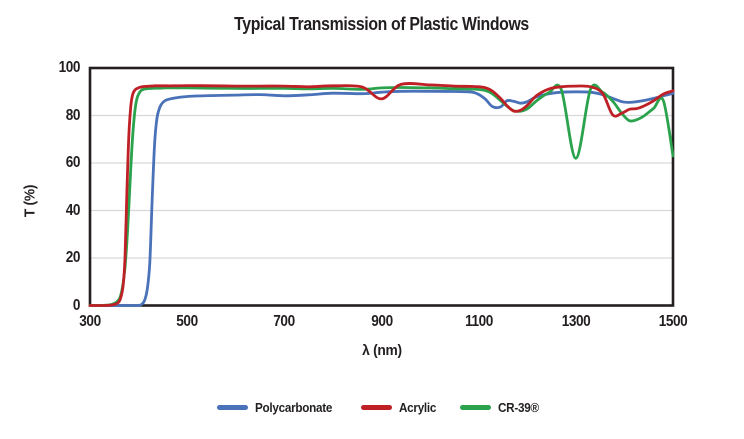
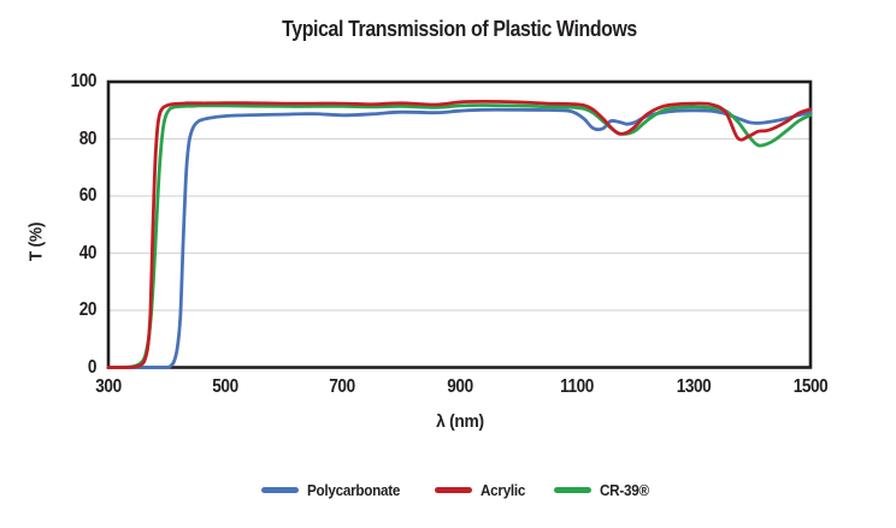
Acrylic/900: 87 -> 93
CR-39®/1300: 62 -> 91
CR-39®/1500: 63 -> 88
